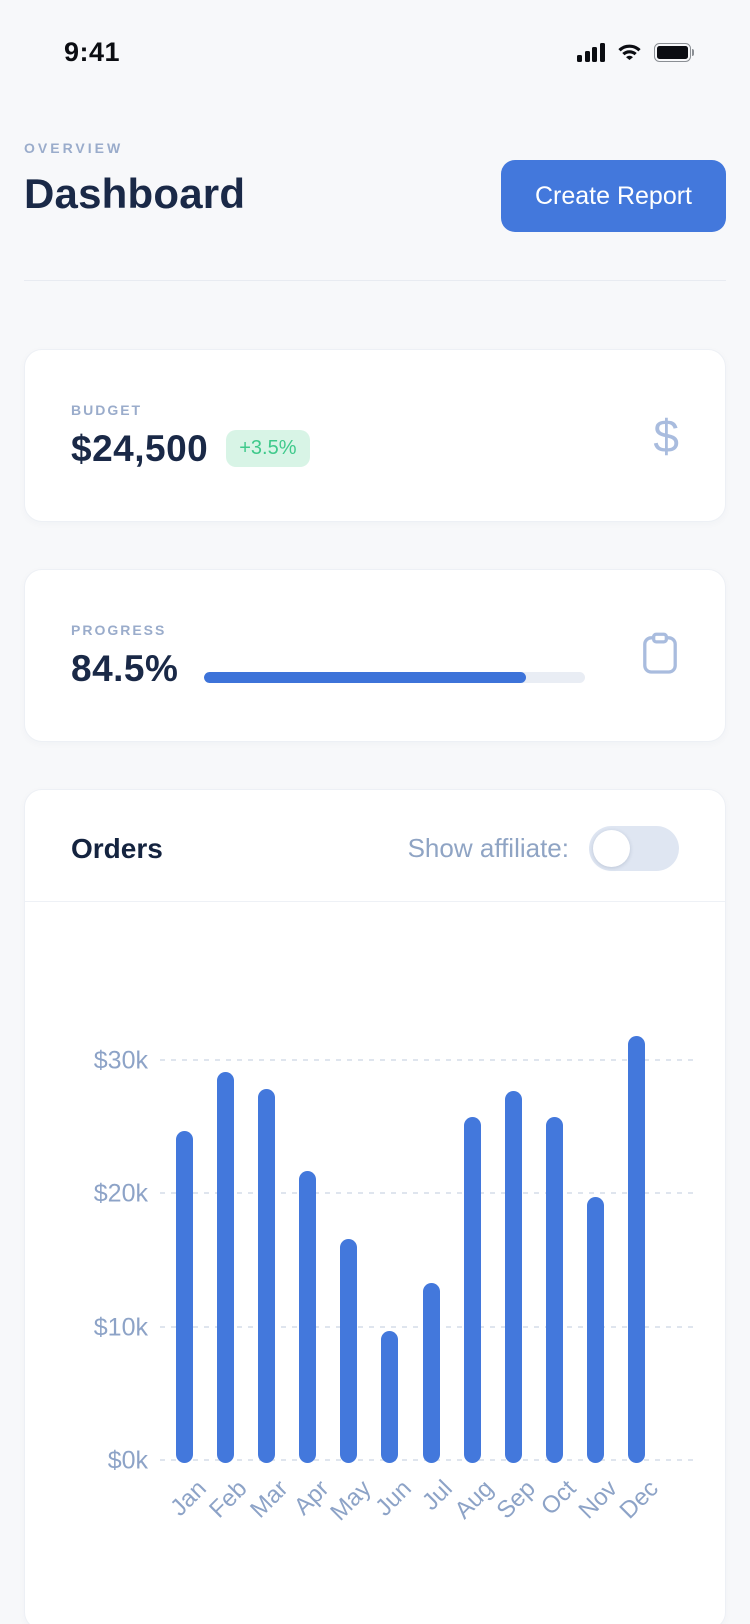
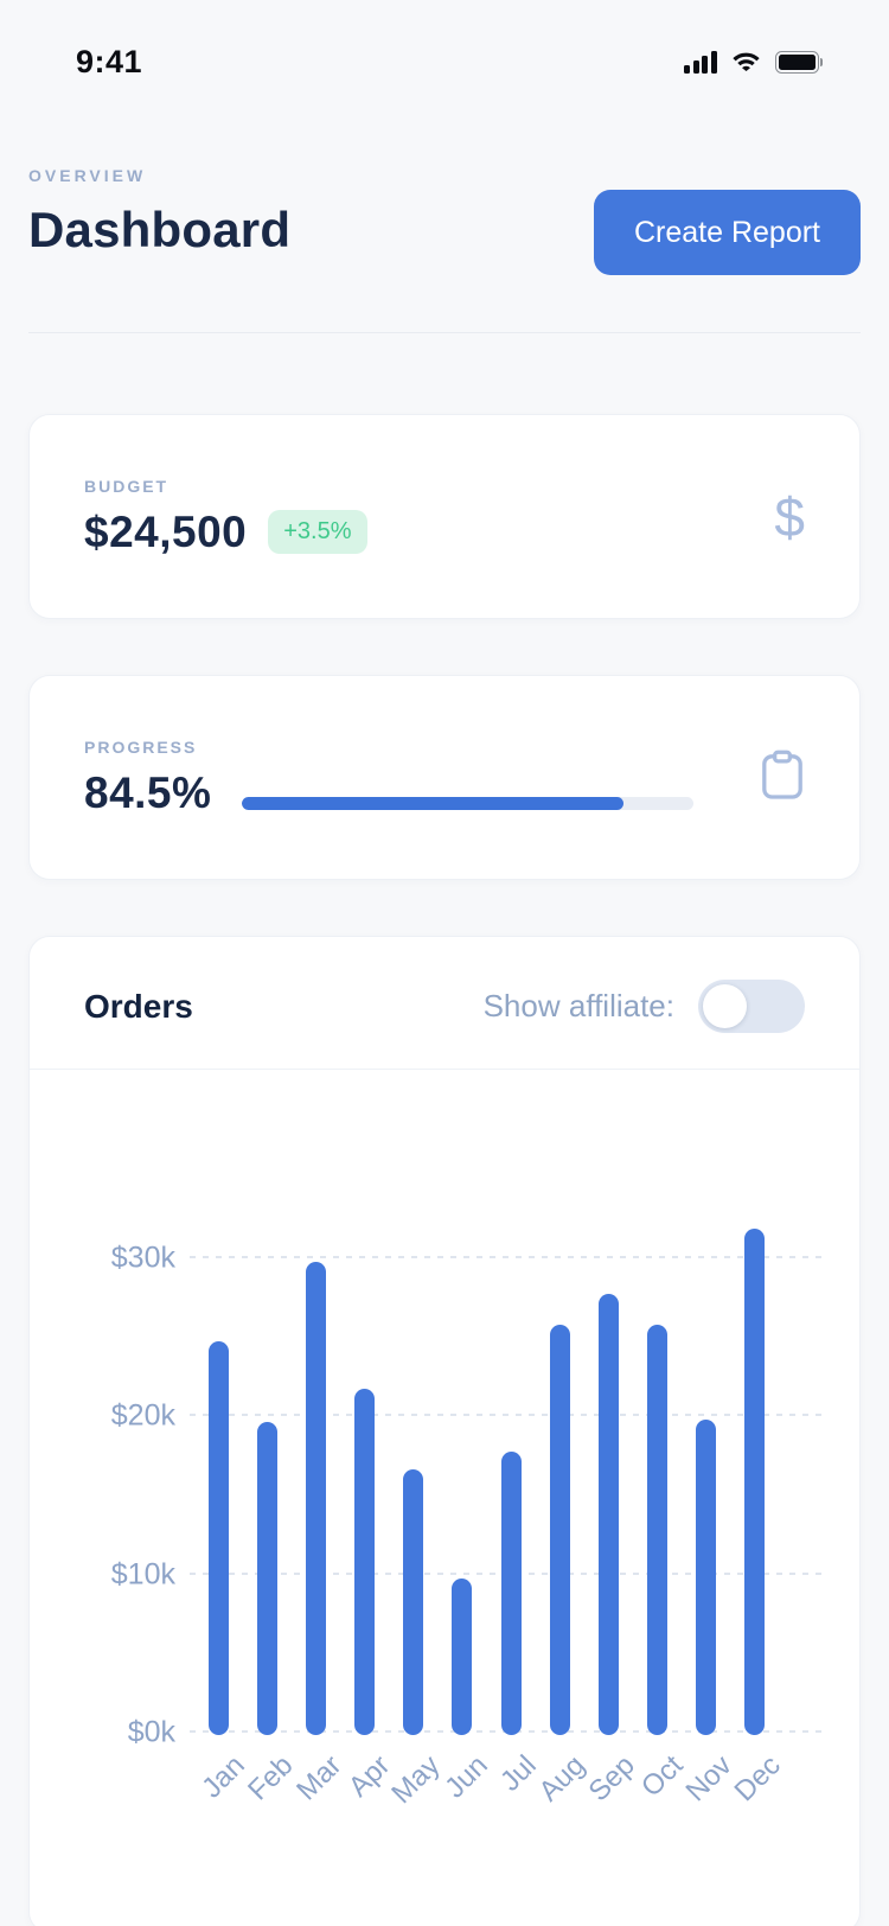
Feb: $29.3k -> $19.8k
Mar: $28.0k -> $29.9k
Jul: $13.5k -> $17.9k
